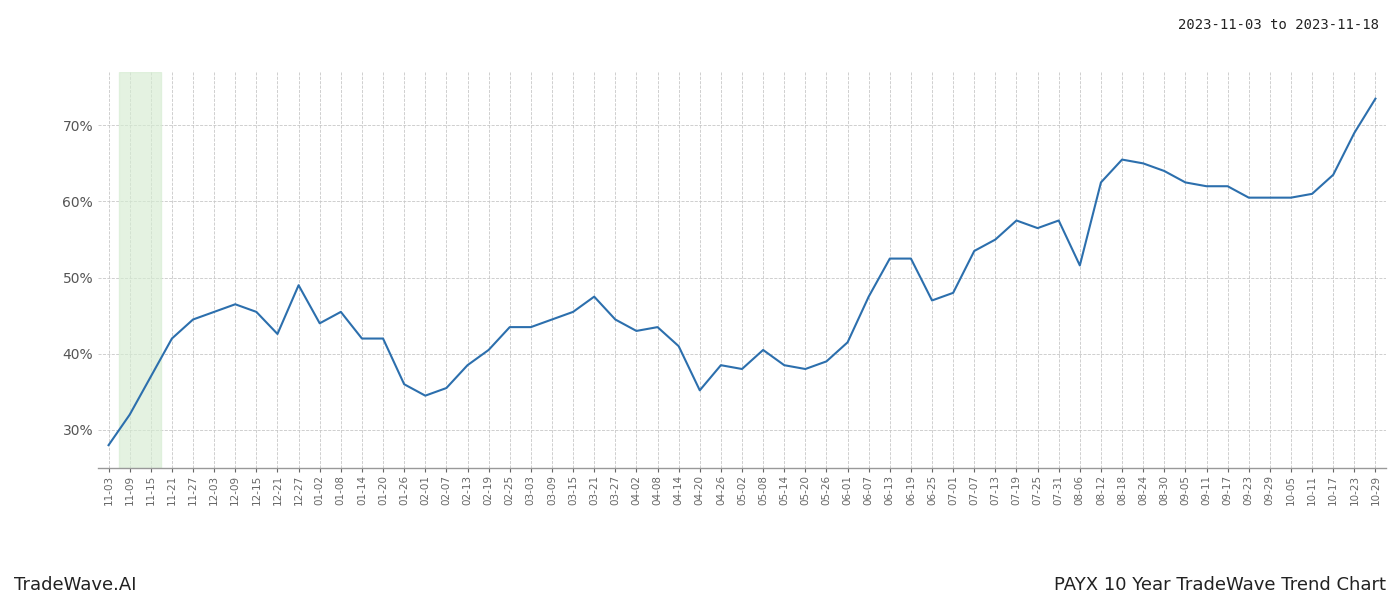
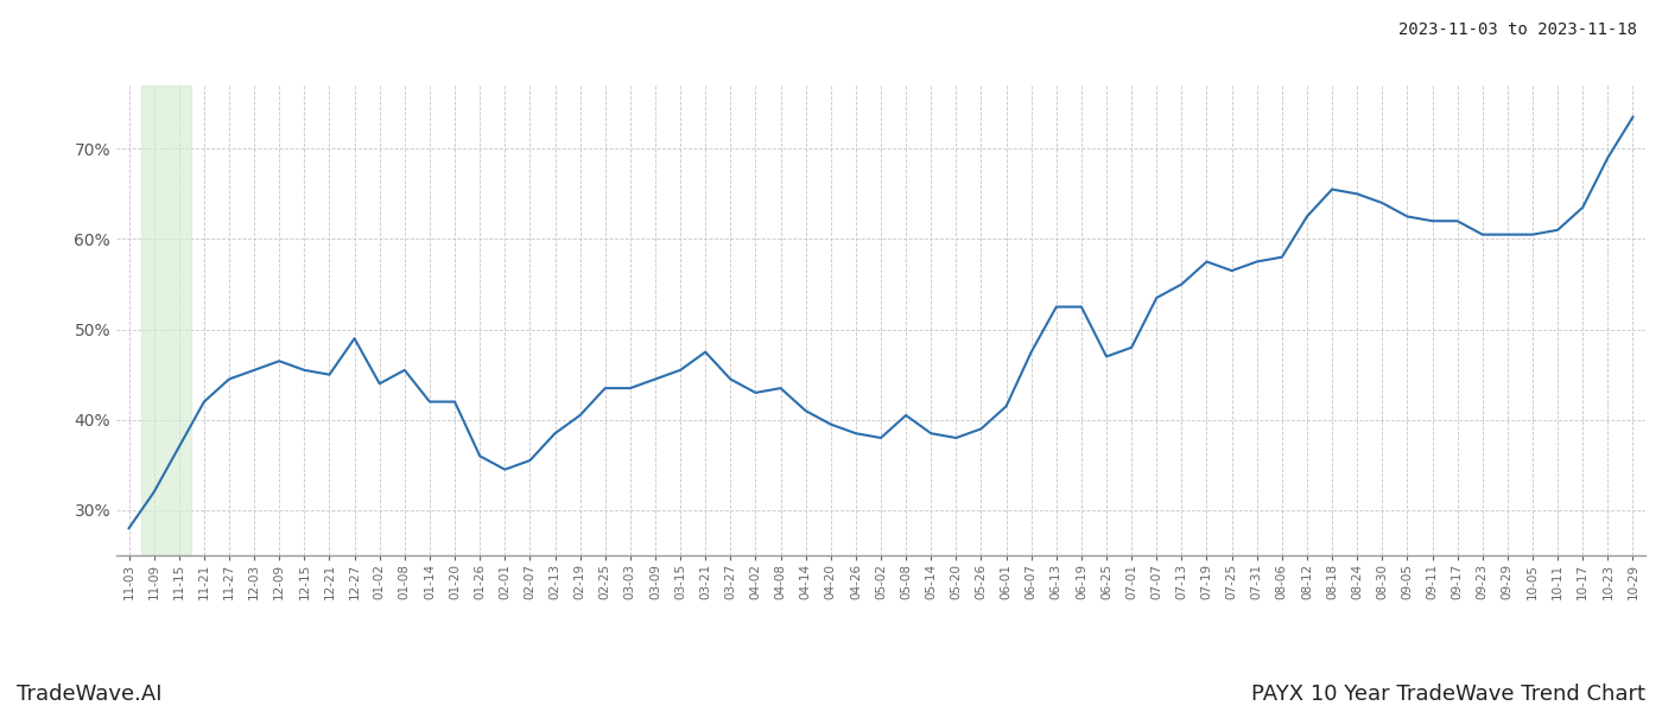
12-21: 42.6% -> 45.0%
04-20: 35.2% -> 39.5%
08-06: 51.6% -> 58.0%
